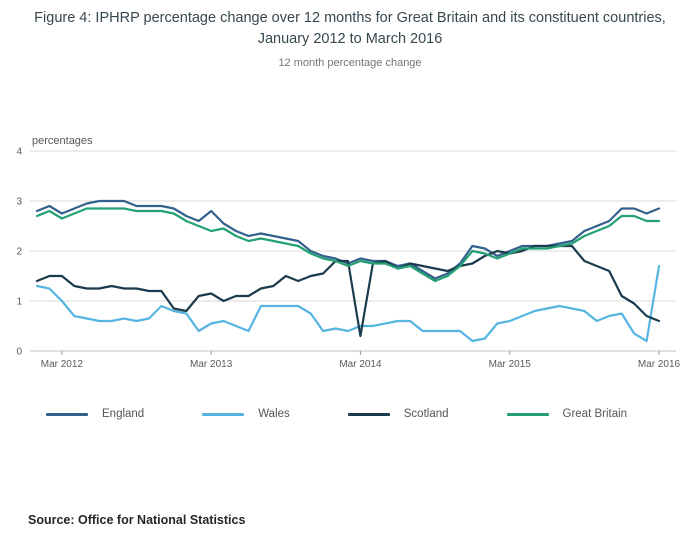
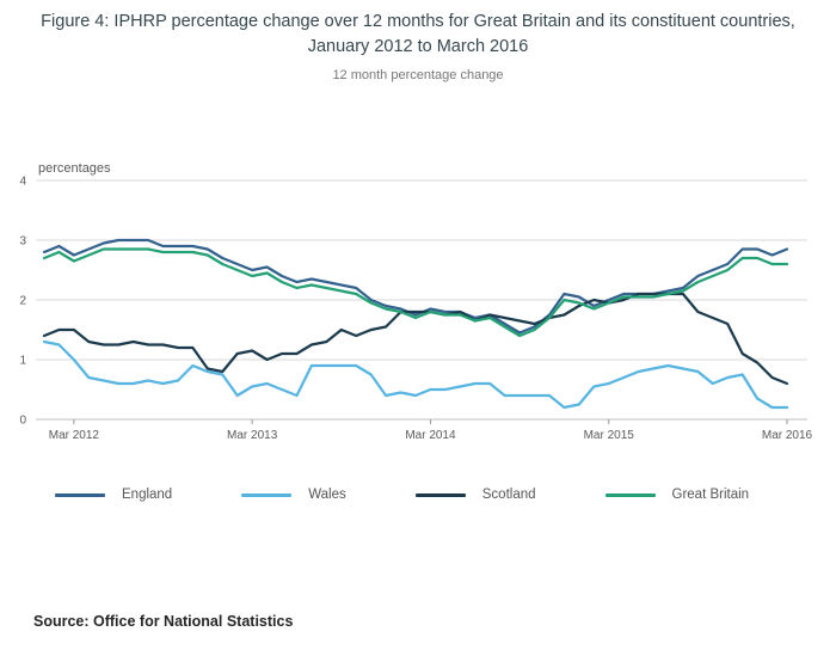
England/Mar 2013: 2.8 -> 2.5
Scotland/Mar 2014: 0.3 -> 1.8
Wales/Mar 2016: 1.7 -> 0.2
